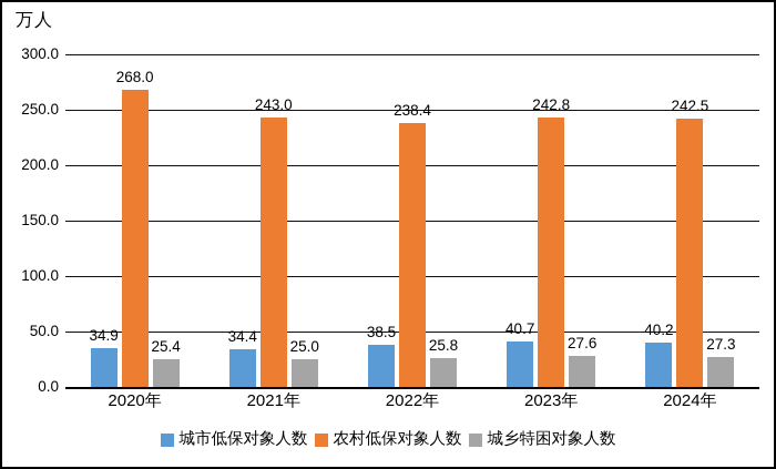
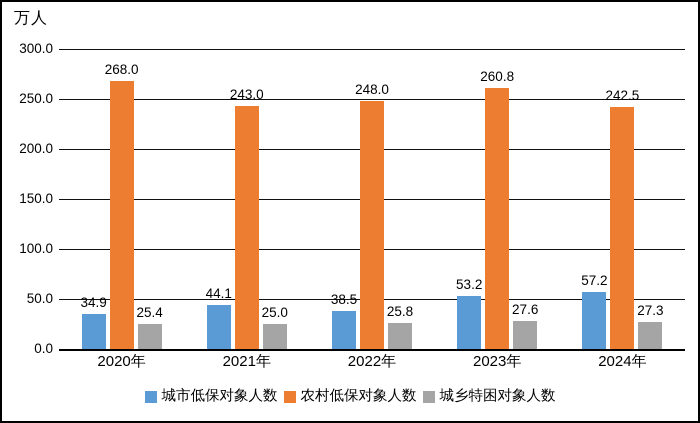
城市低保对象人数/2021年: 34.4 -> 44.1
农村低保对象人数/2022年: 238.4 -> 248.0
城市低保对象人数/2023年: 40.7 -> 53.2
农村低保对象人数/2023年: 242.8 -> 260.8
城市低保对象人数/2024年: 40.2 -> 57.2
